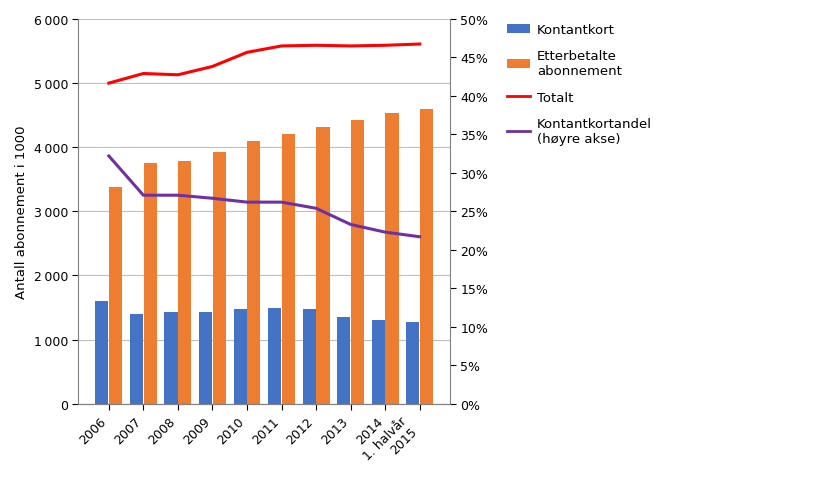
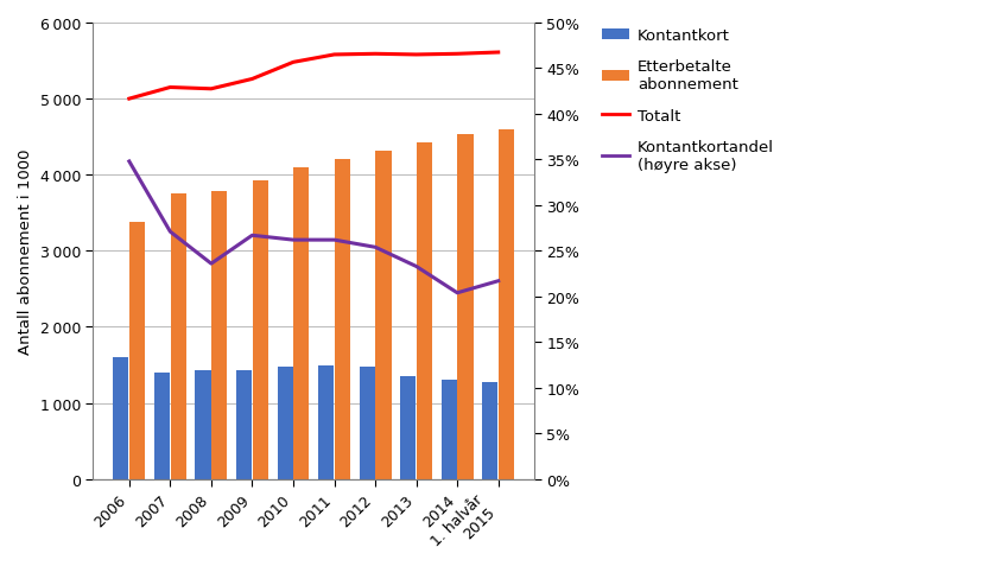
Kontantkortandel (høyre akse)/2006: 32.2% -> 34.8%
Kontantkortandel (høyre akse)/2008: 27.1% -> 23.6%
Kontantkortandel (høyre akse)/2014: 22.3% -> 20.4%
